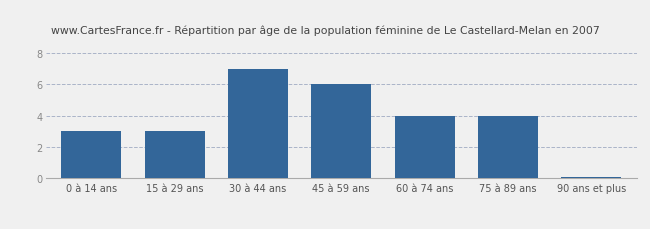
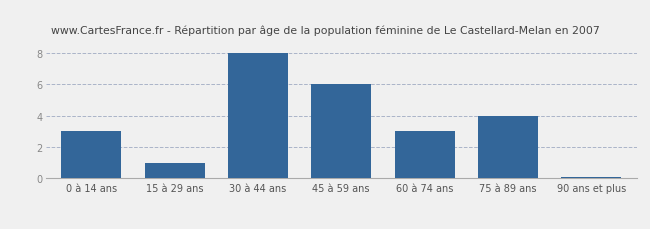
15 à 29 ans: 3.0 -> 1.0
30 à 44 ans: 7.0 -> 8.0
60 à 74 ans: 4.0 -> 3.0
